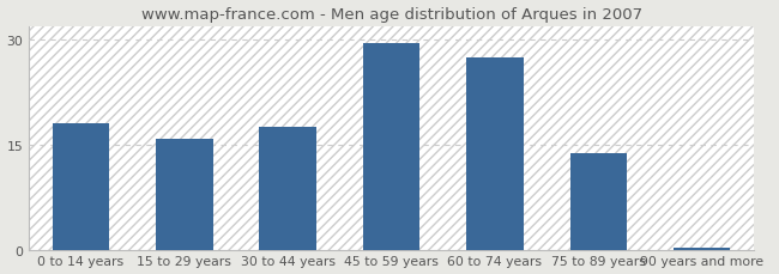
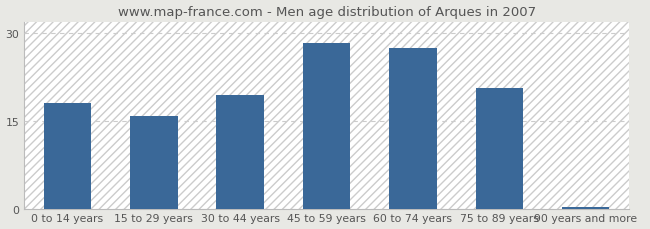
30 to 44 years: 17.5 -> 19.4
45 to 59 years: 29.6 -> 28.4
75 to 89 years: 13.7 -> 20.6
